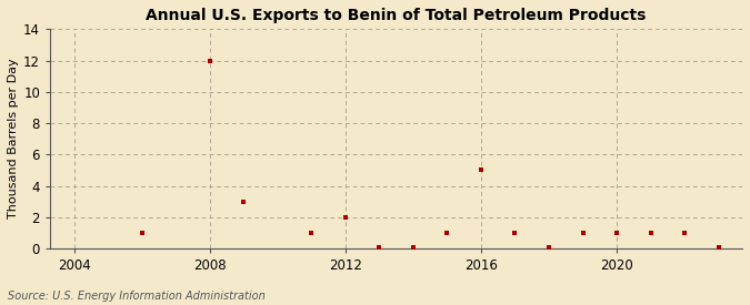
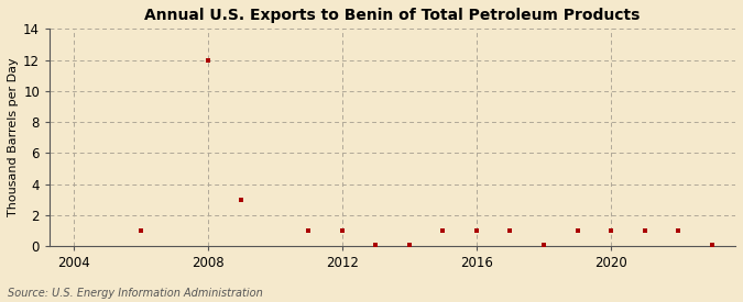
2012: 2.0 -> 1.0
2016: 5.0 -> 1.0
